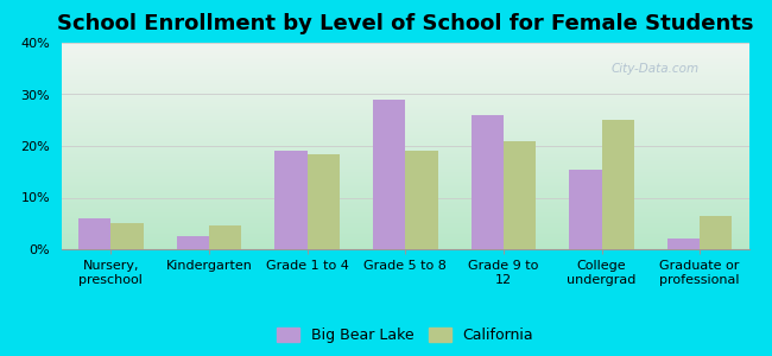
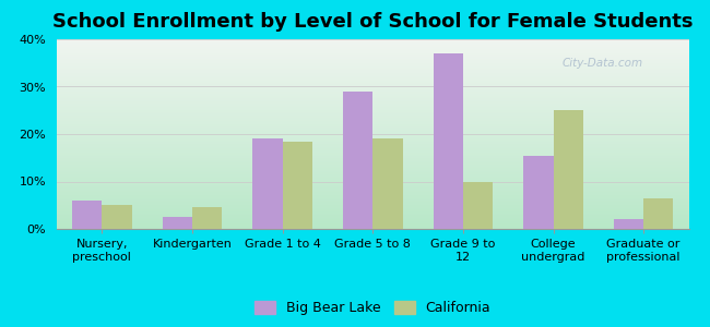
Big Bear Lake/Grade 9 to 12: 26.0% -> 37.0%
California/Grade 9 to 12: 21.0% -> 10.0%
